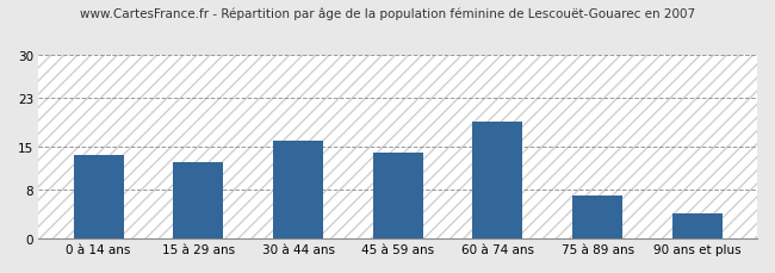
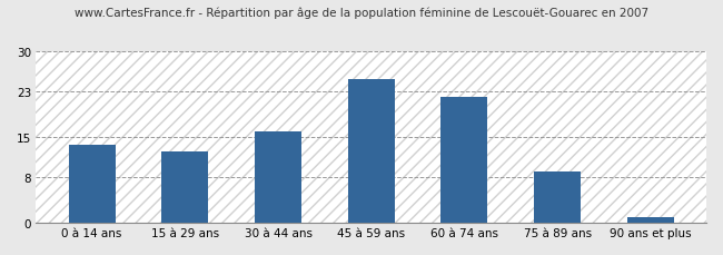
45 à 59 ans: 14.0 -> 25.0
60 à 74 ans: 19.0 -> 22.0
75 à 89 ans: 7.0 -> 9.0
90 ans et plus: 4.0 -> 1.0
